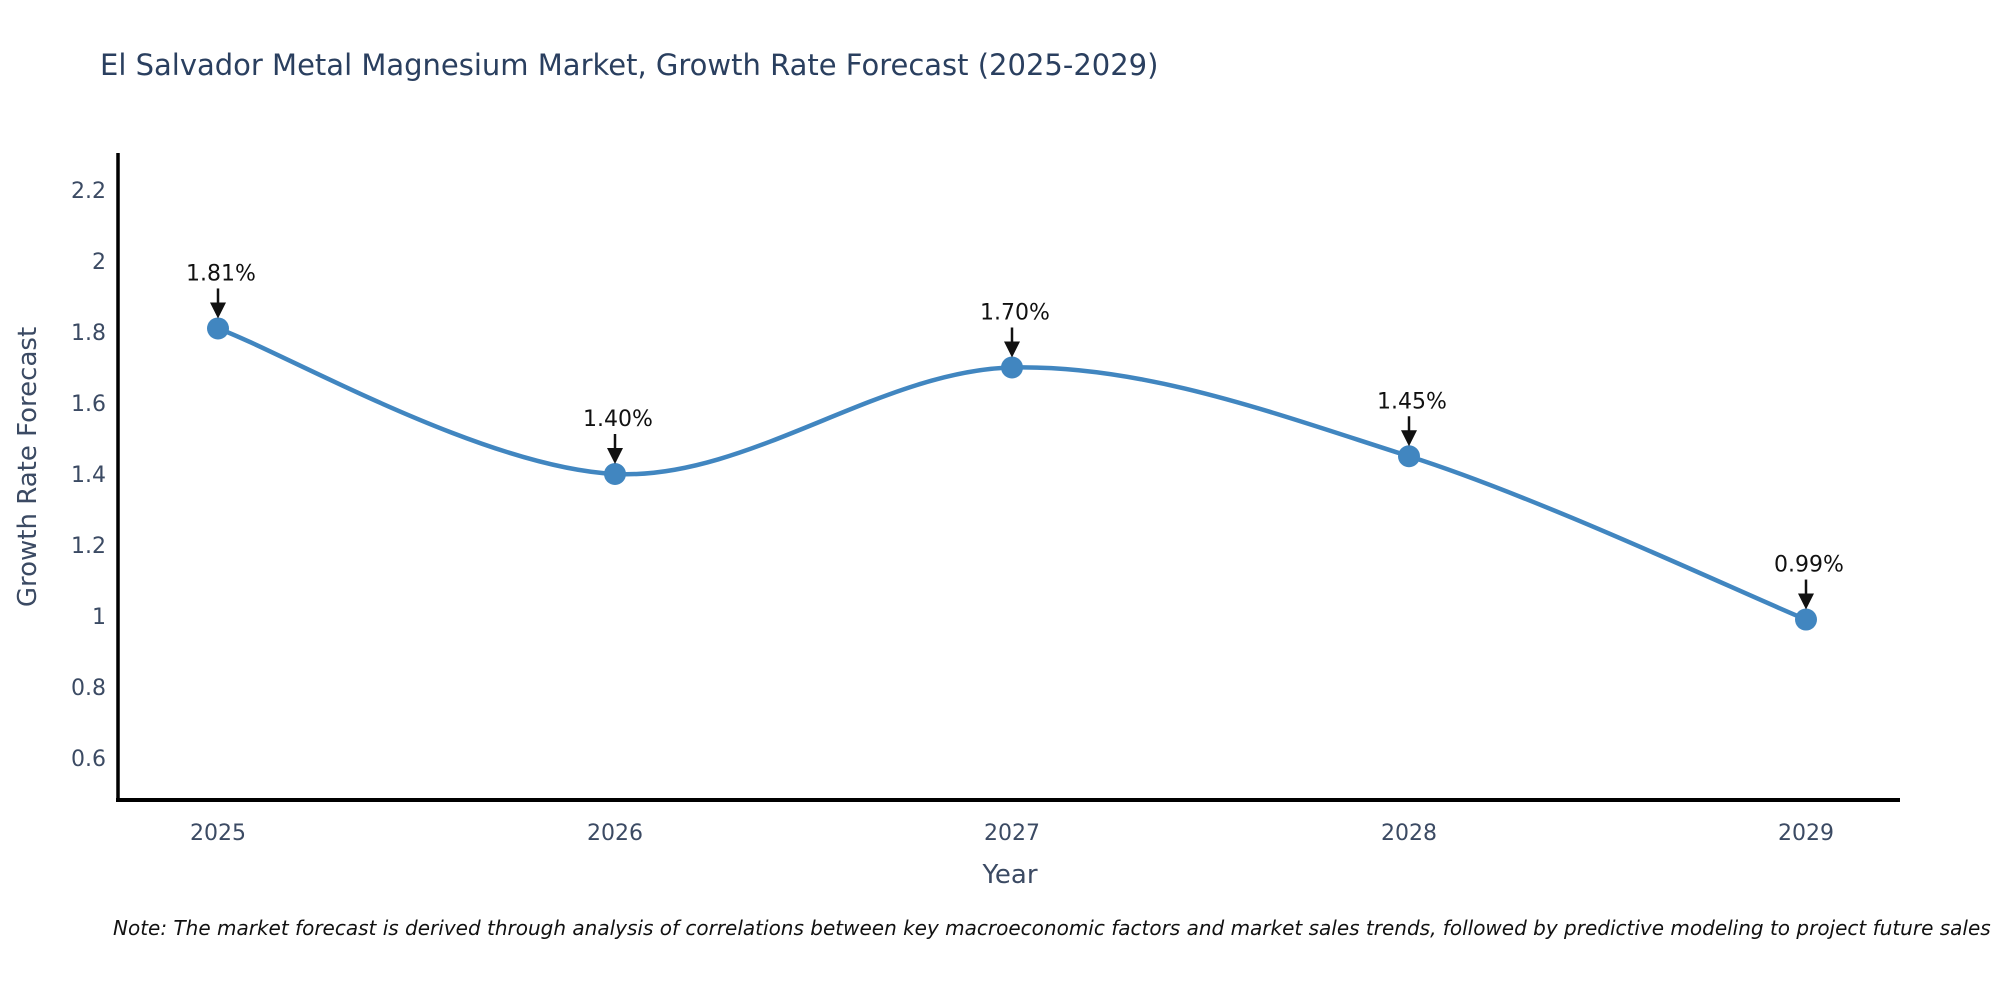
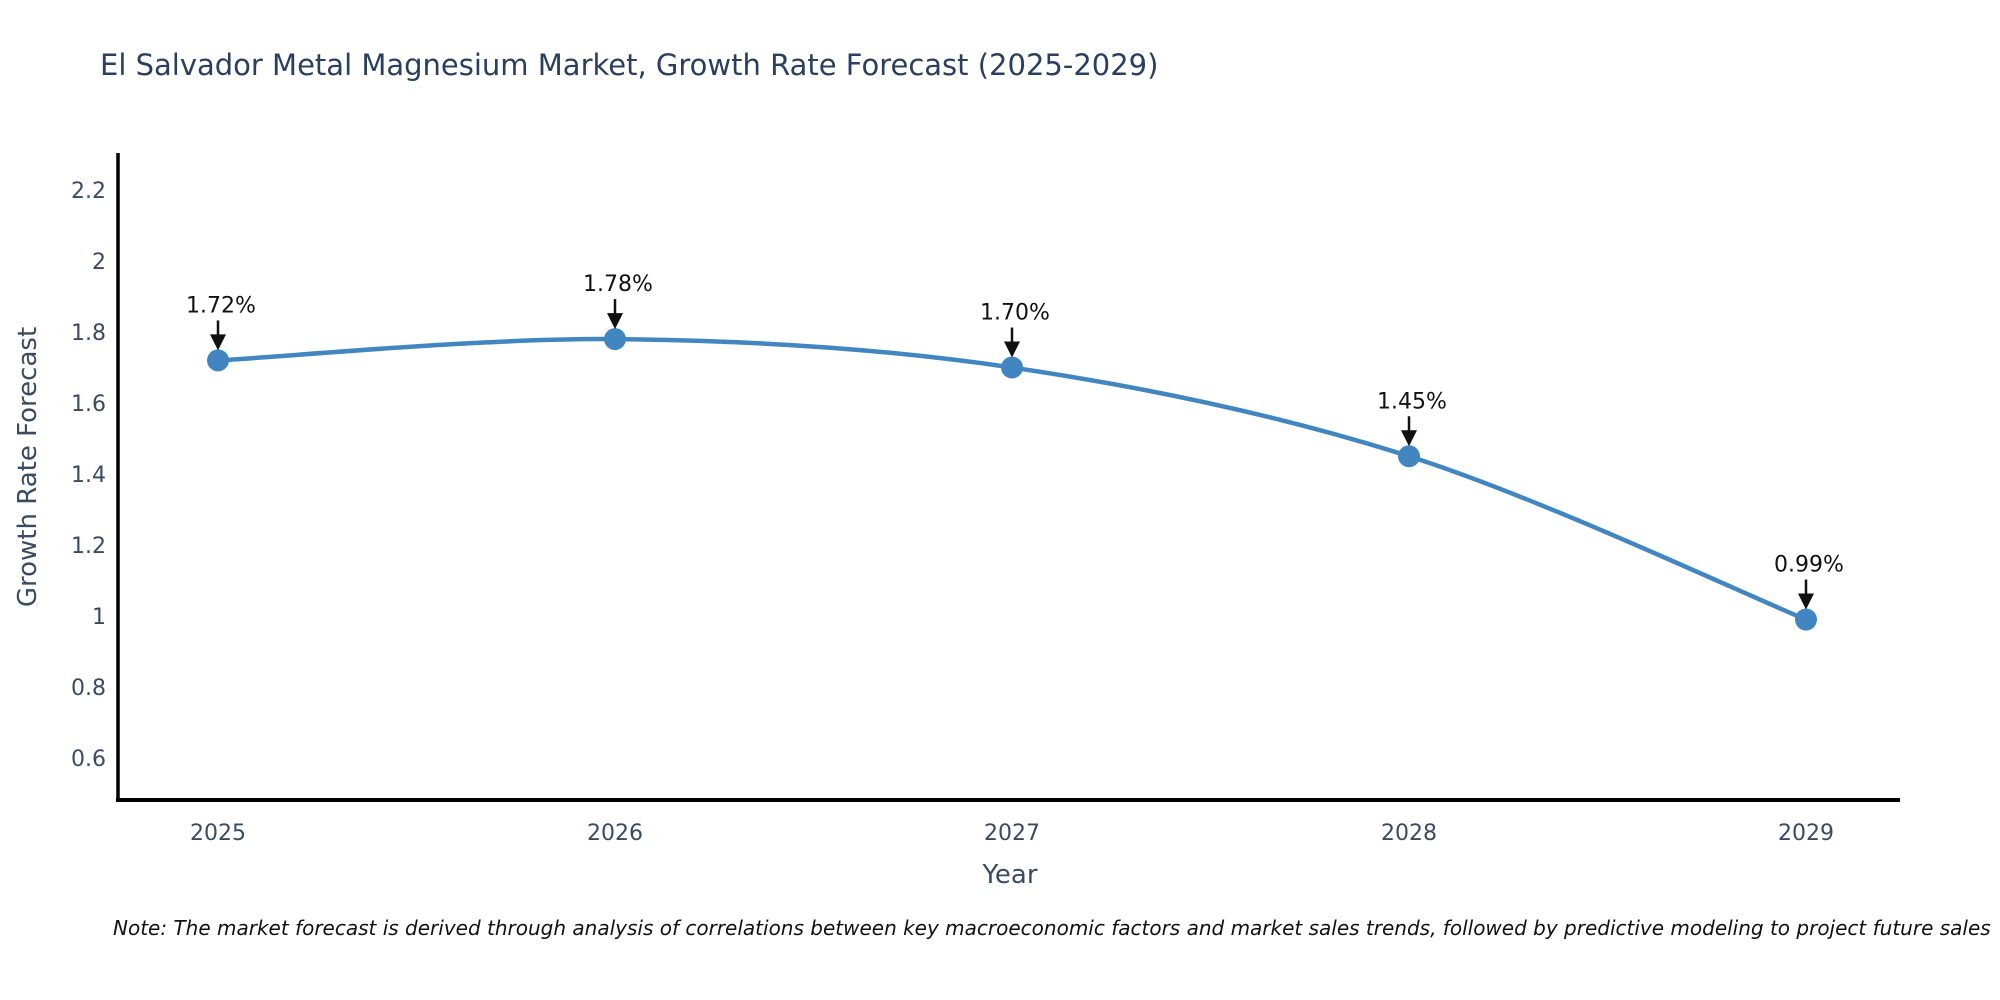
2025: 1.81% -> 1.72%
2026: 1.40% -> 1.78%
